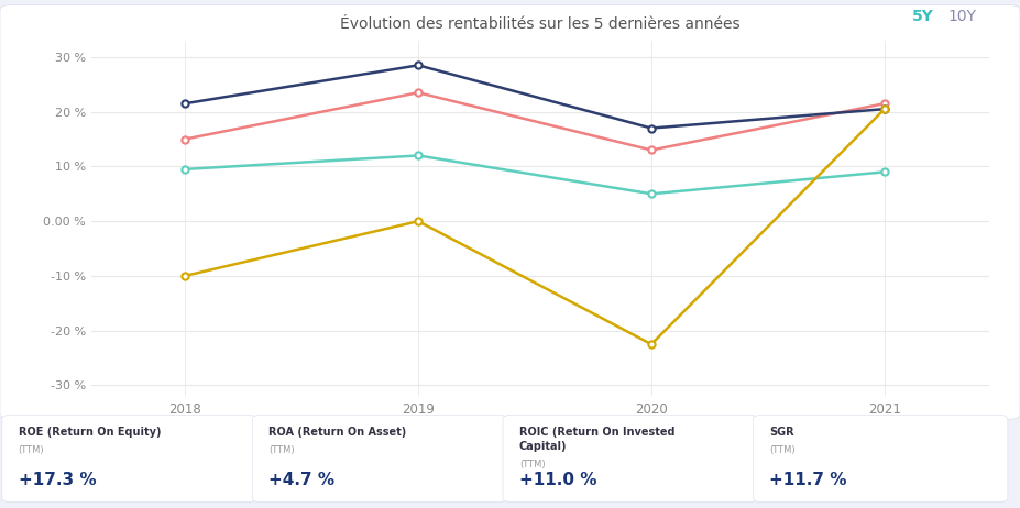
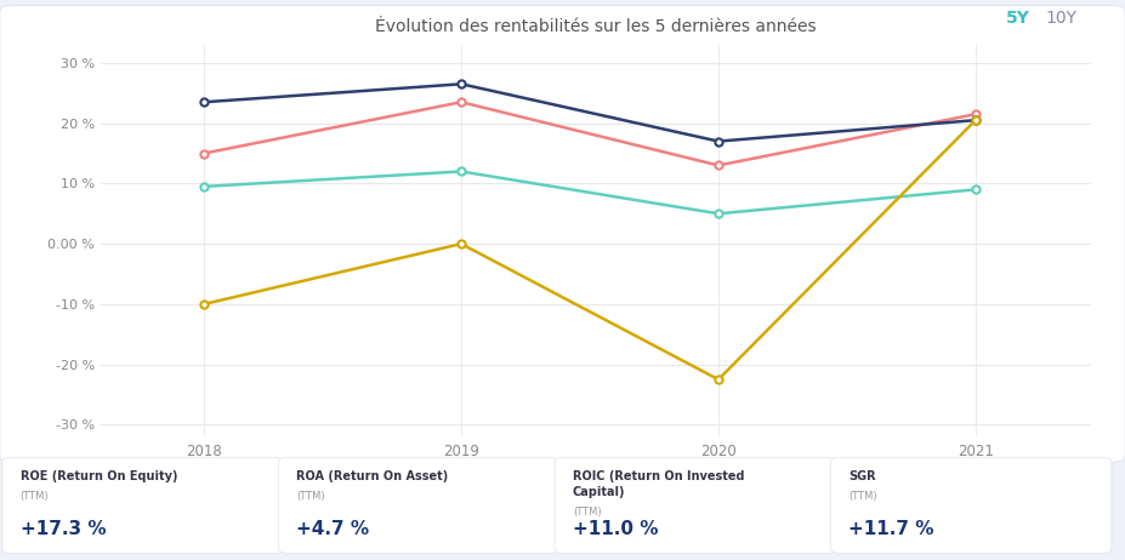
ROIC (Return On Invested Capital)/2018: 21.5 % -> 23.5 %
ROIC (Return On Invested Capital)/2019: 28.5 % -> 26.5 %
